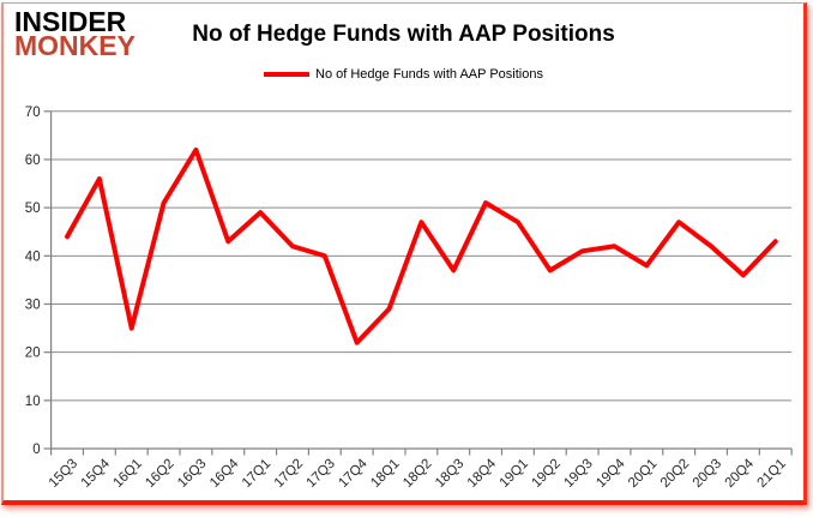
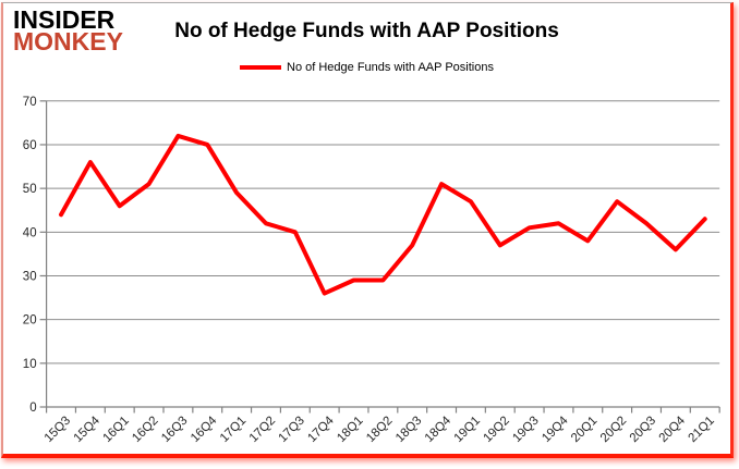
16Q1: 25 -> 46
16Q4: 43 -> 60
17Q4: 22 -> 26
18Q2: 47 -> 29
